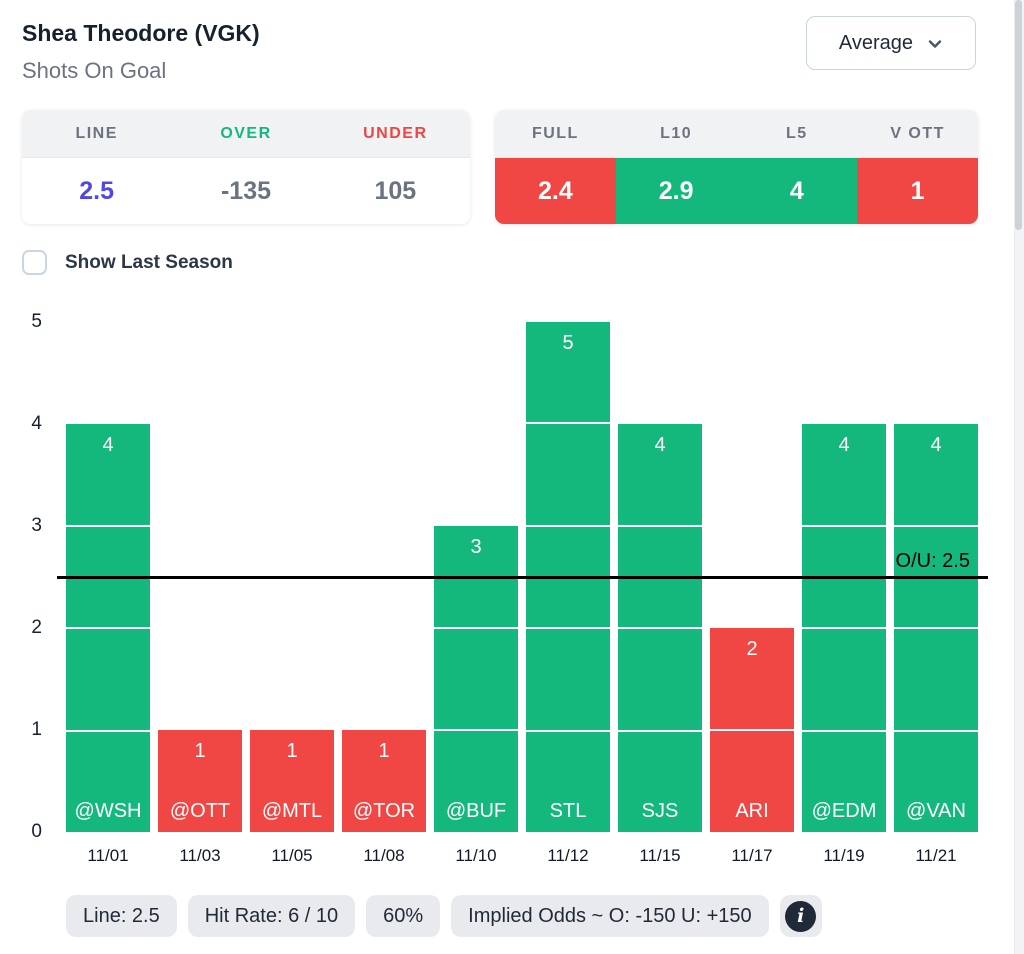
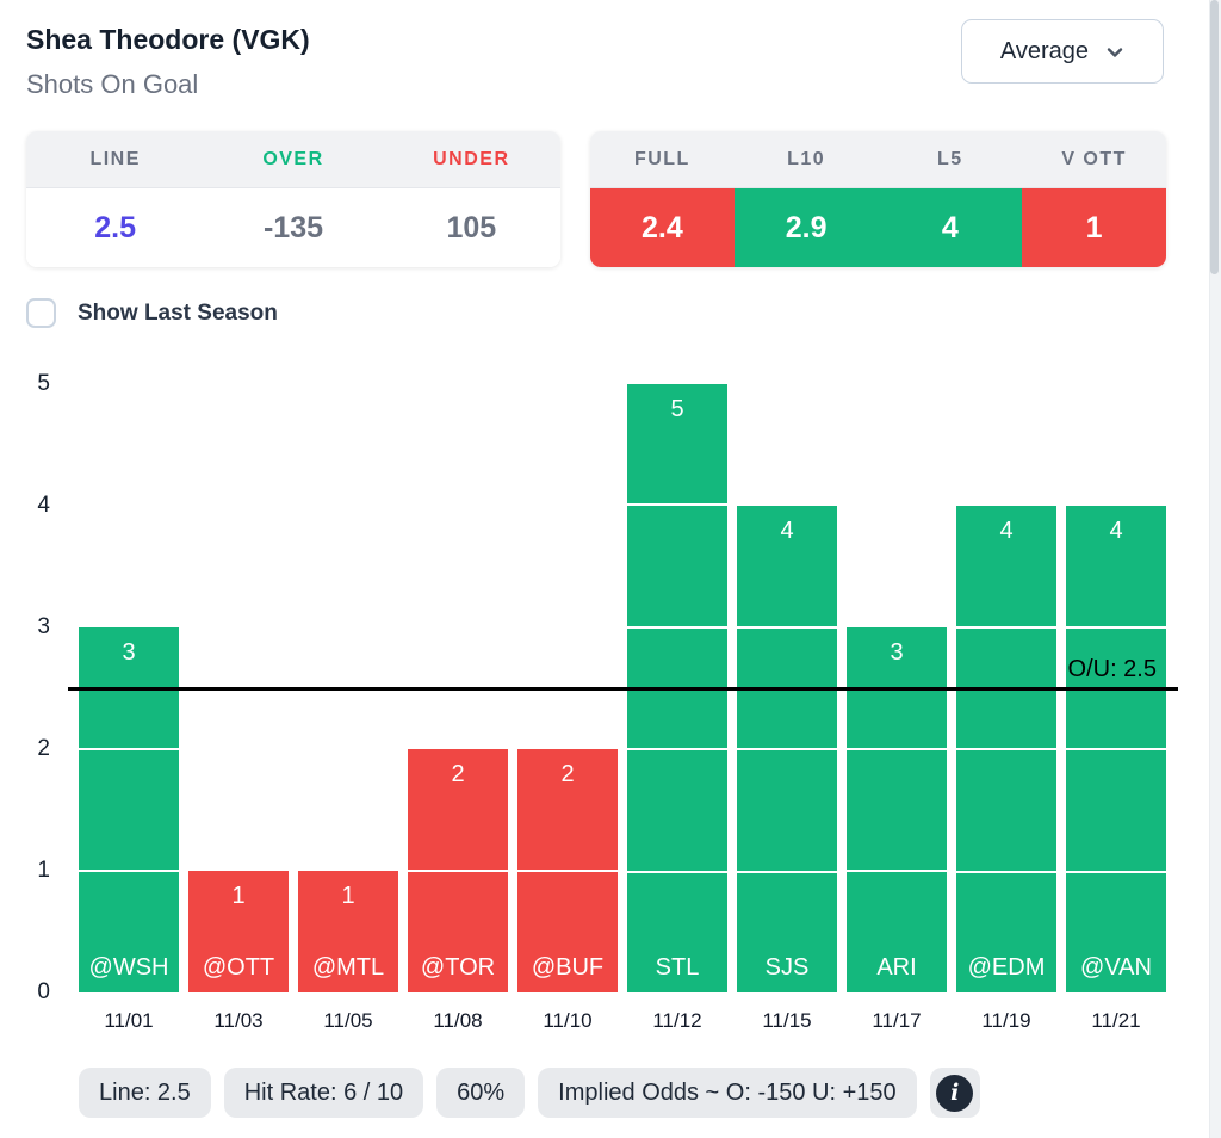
11/01: 4 -> 3
11/08: 1 -> 2
11/10: 3 -> 2
11/17: 2 -> 3
